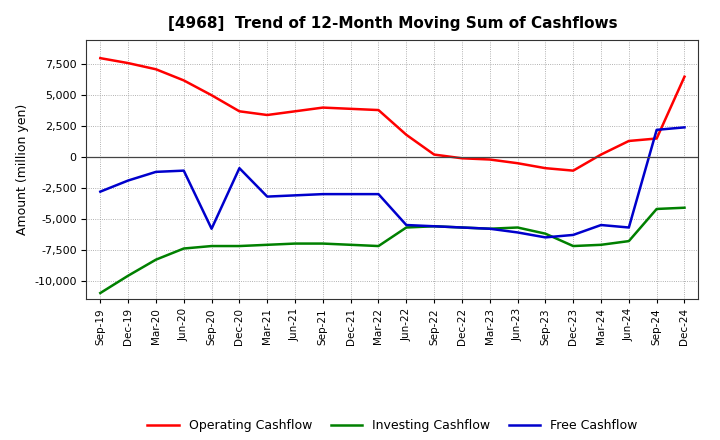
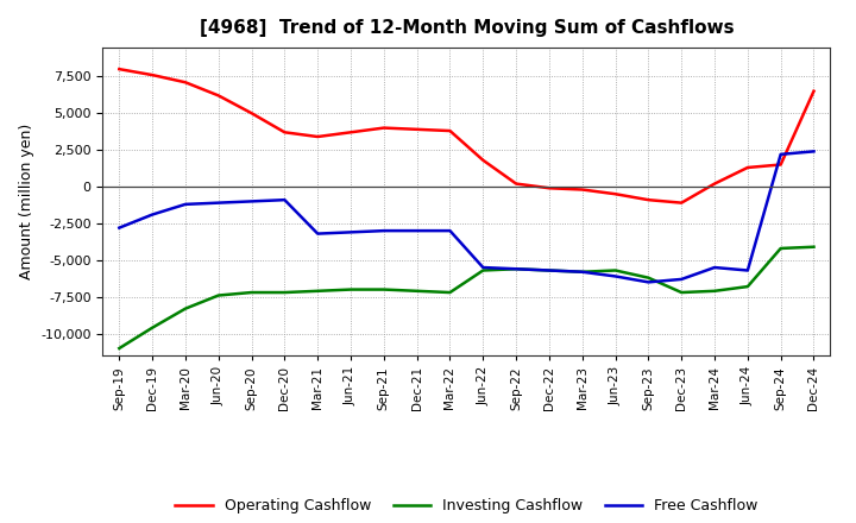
Free Cashflow/Sep-20: -5,800 -> -1,000
